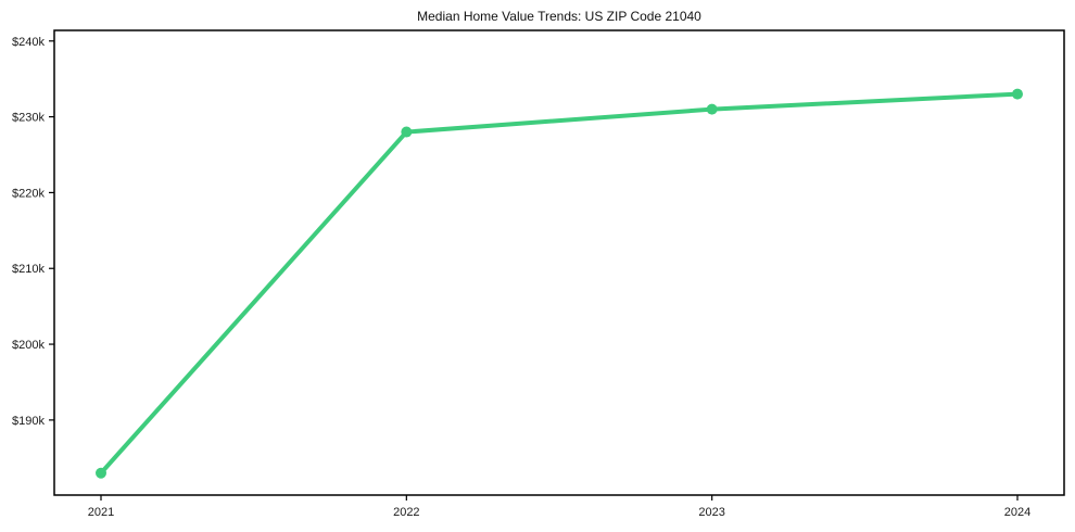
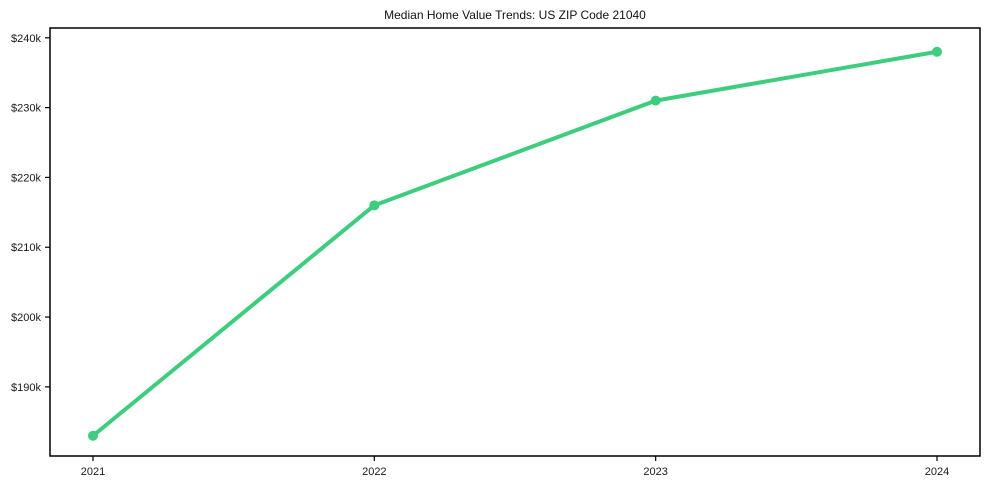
2022: $228k -> $216k
2024: $233k -> $238k
